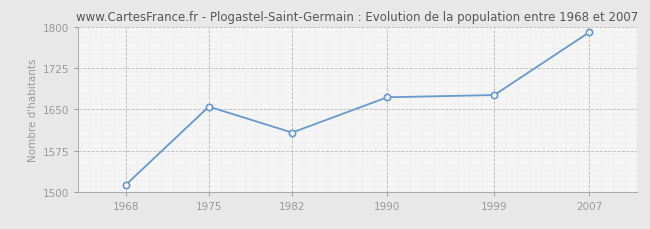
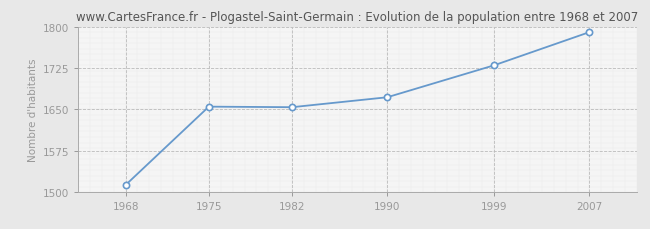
1982: 1608 -> 1654
1999: 1676 -> 1730
